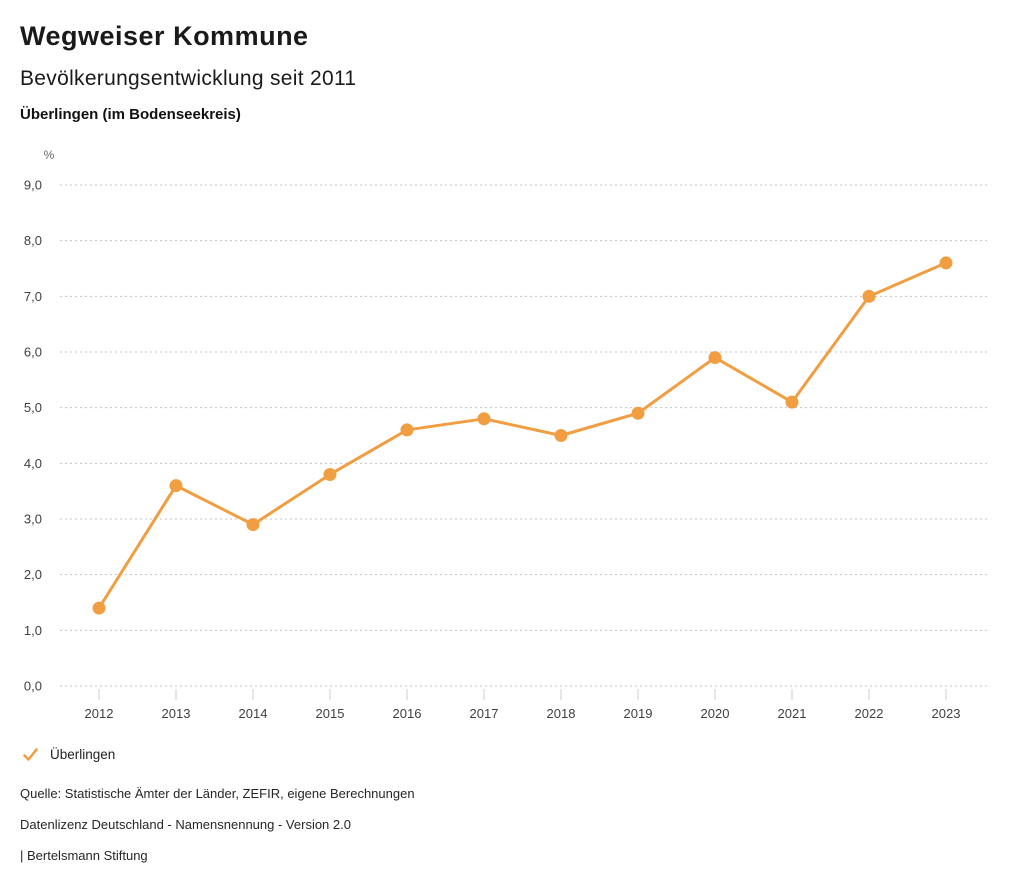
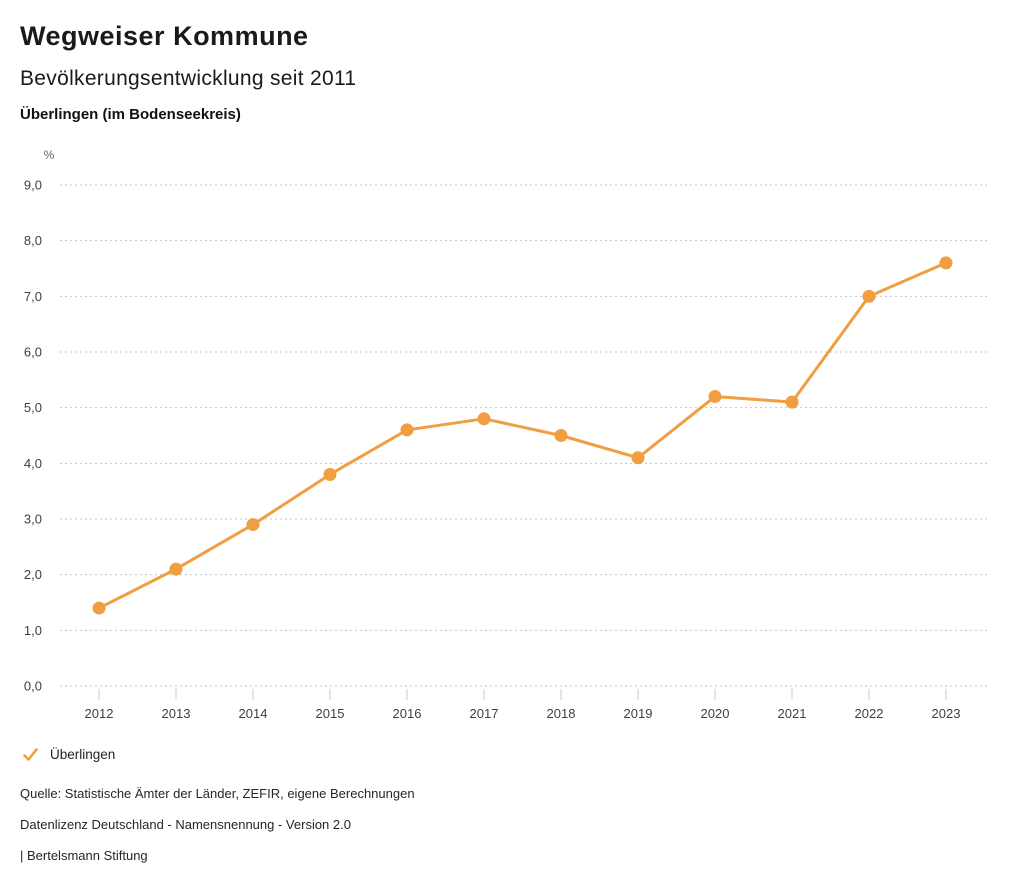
2013: 3,6 -> 2,1
2019: 4,9 -> 4,1
2020: 5,9 -> 5,2
